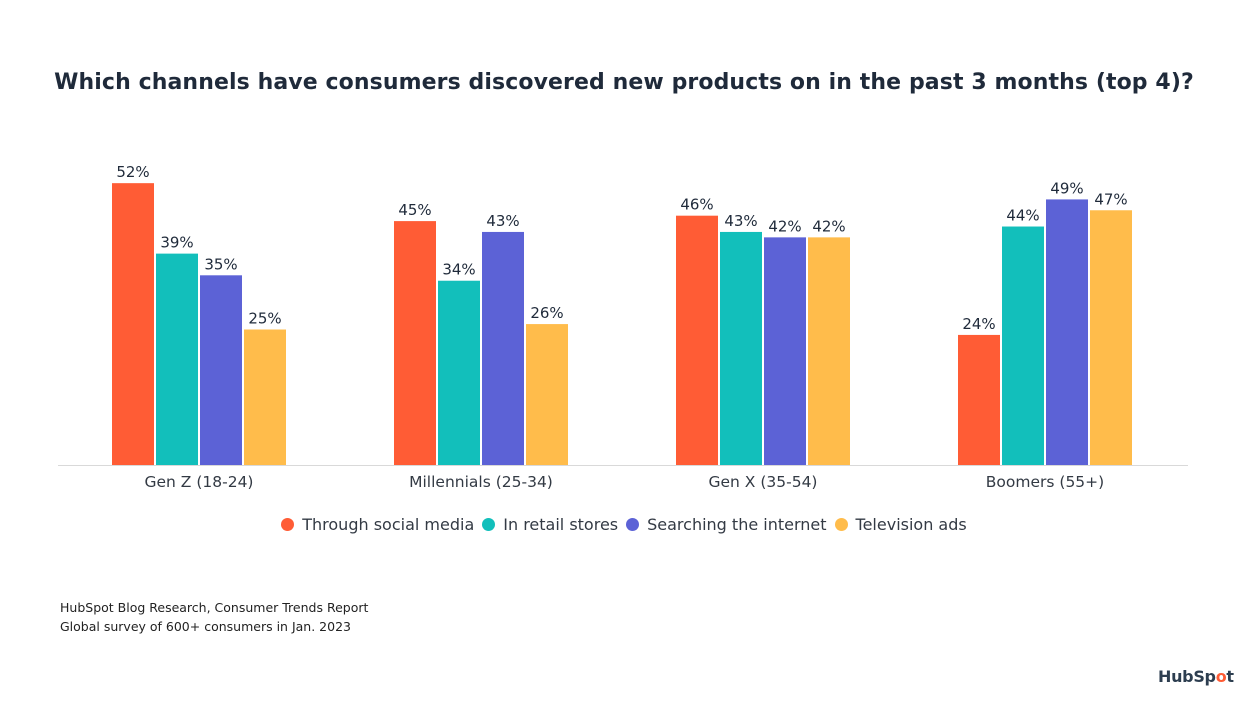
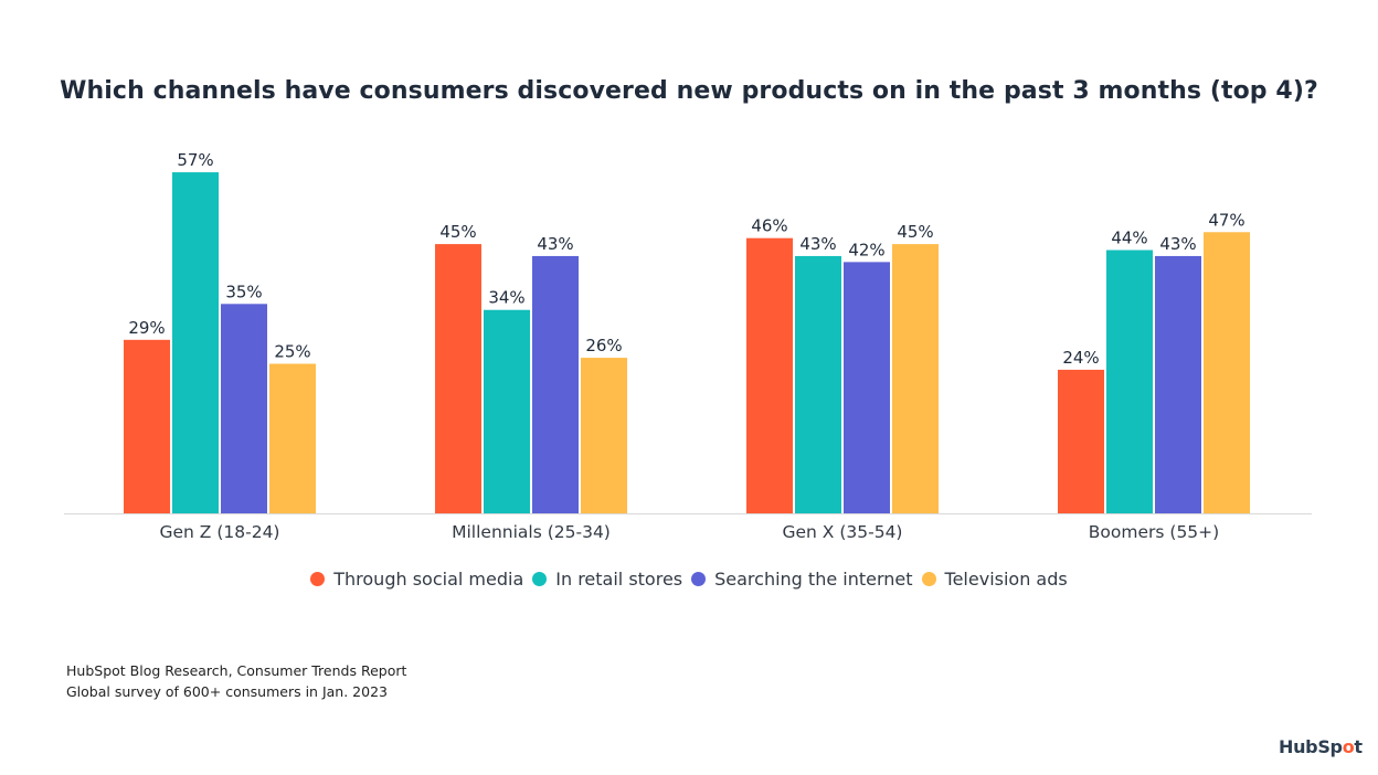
Through social media/Gen Z (18-24): 52% -> 29%
In retail stores/Gen Z (18-24): 39% -> 57%
Television ads/Gen X (35-54): 42% -> 45%
Searching the internet/Boomers (55+): 49% -> 43%
